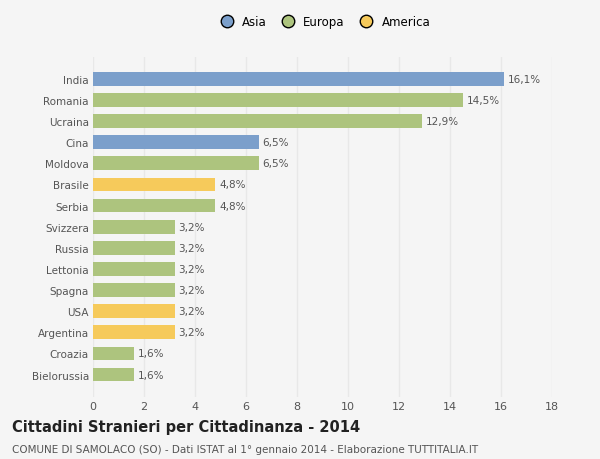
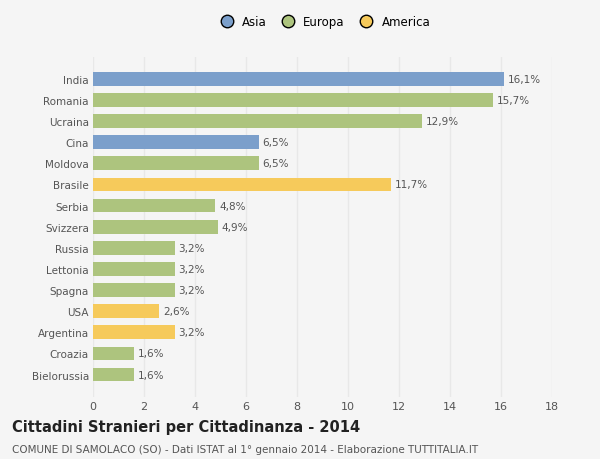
Romania: 14,5% -> 15,7%
Brasile: 4,8% -> 11,7%
Svizzera: 3,2% -> 4,9%
USA: 3,2% -> 2,6%
